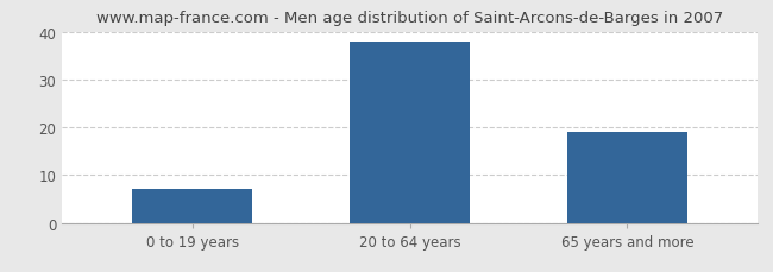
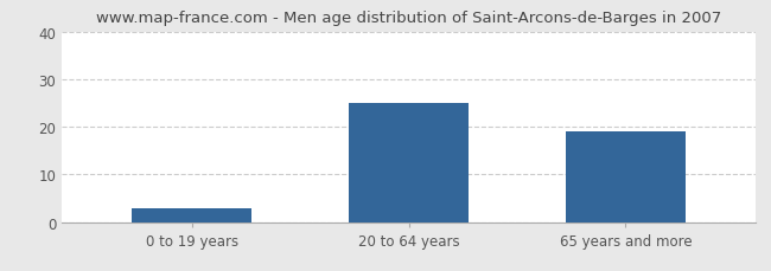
0 to 19 years: 7 -> 3
20 to 64 years: 38 -> 25
